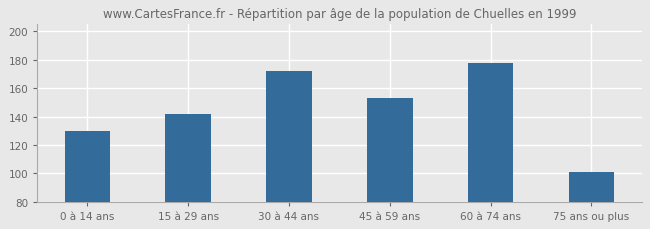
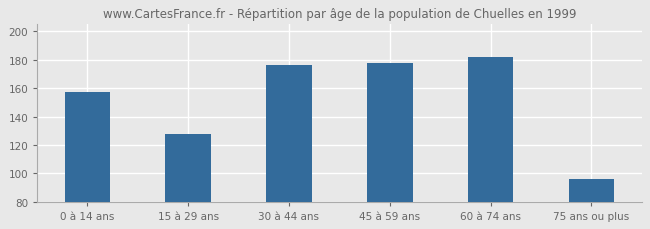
0 à 14 ans: 130 -> 157
15 à 29 ans: 142 -> 128
30 à 44 ans: 172 -> 176
45 à 59 ans: 153 -> 178
60 à 74 ans: 178 -> 182
75 ans ou plus: 101 -> 96
